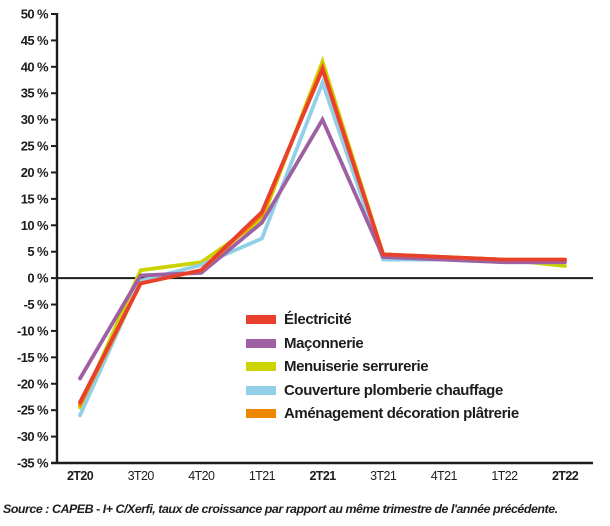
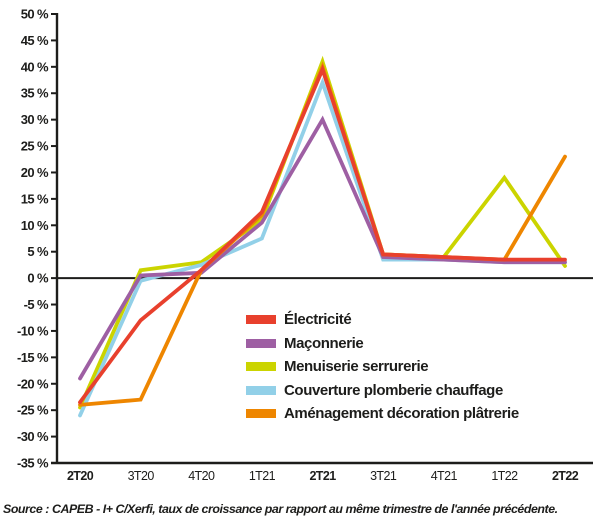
Électricité/3T20: -1% -> -8%
Aménagement décoration plâtrerie/3T20: -1% -> -23%
Menuiserie serrurerie/1T22: 4% -> 19%
Aménagement décoration plâtrerie/2T22: 4% -> 23%
